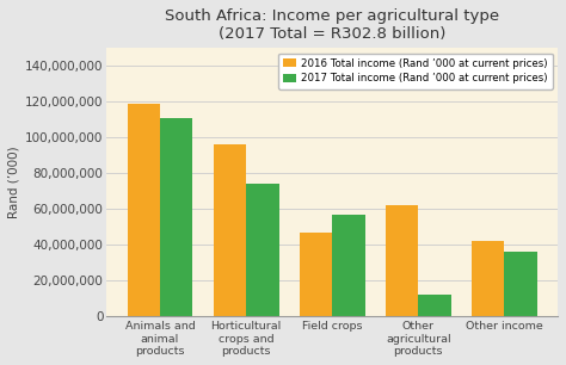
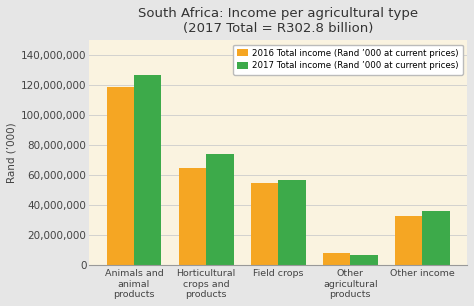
2017 Total income (Rand ’000 at current prices)/Animals and animal products: 111,000,000 -> 127,000,000
2016 Total income (Rand ’000 at current prices)/Horticultural crops and products: 96,000,000 -> 65,000,000
2016 Total income (Rand ’000 at current prices)/Field crops: 47,000,000 -> 55,000,000
2016 Total income (Rand ’000 at current prices)/Other agricultural products: 62,000,000 -> 8,000,000
2017 Total income (Rand ’000 at current prices)/Other agricultural products: 12,000,000 -> 7,000,000
2016 Total income (Rand ’000 at current prices)/Other income: 42,000,000 -> 33,000,000
